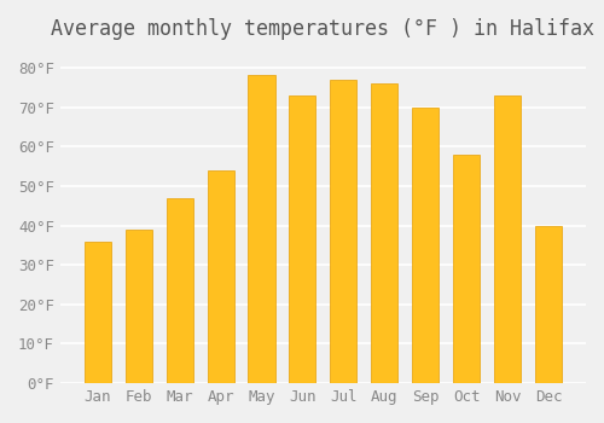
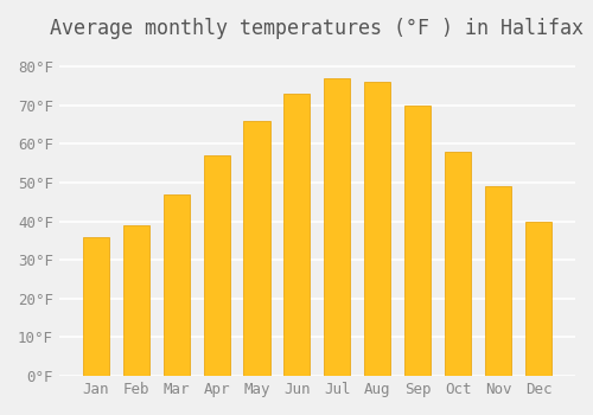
Apr: 54°F -> 57°F
May: 78°F -> 66°F
Nov: 73°F -> 49°F
